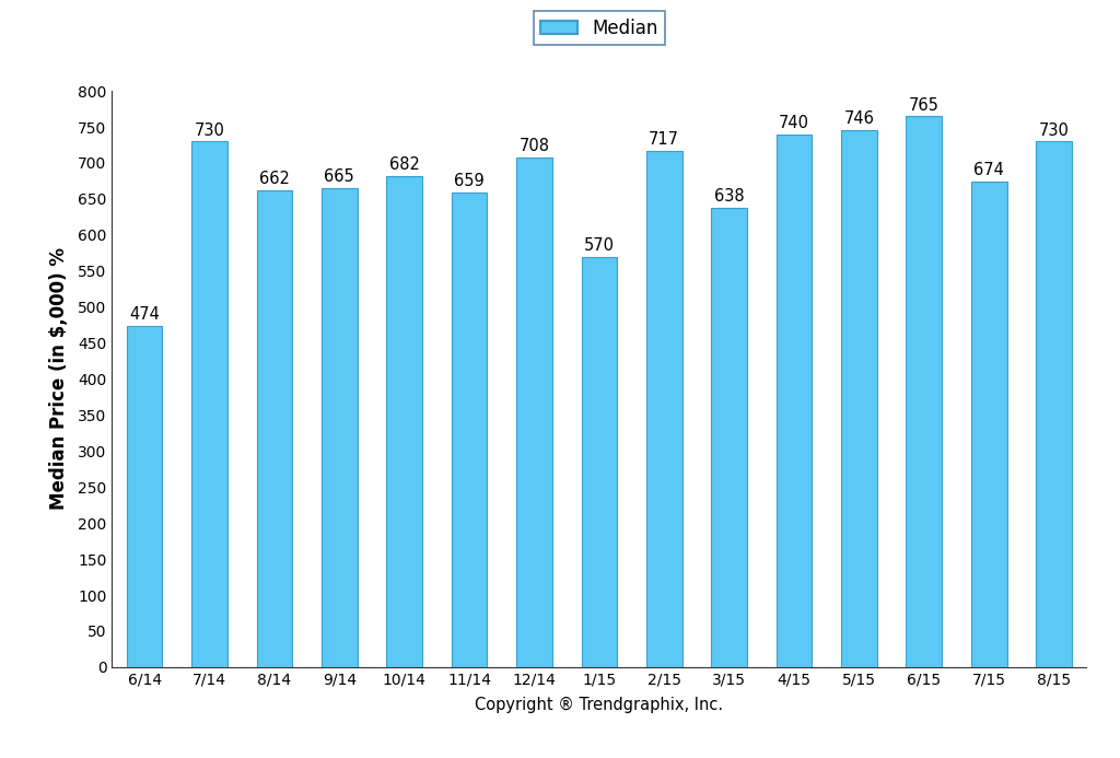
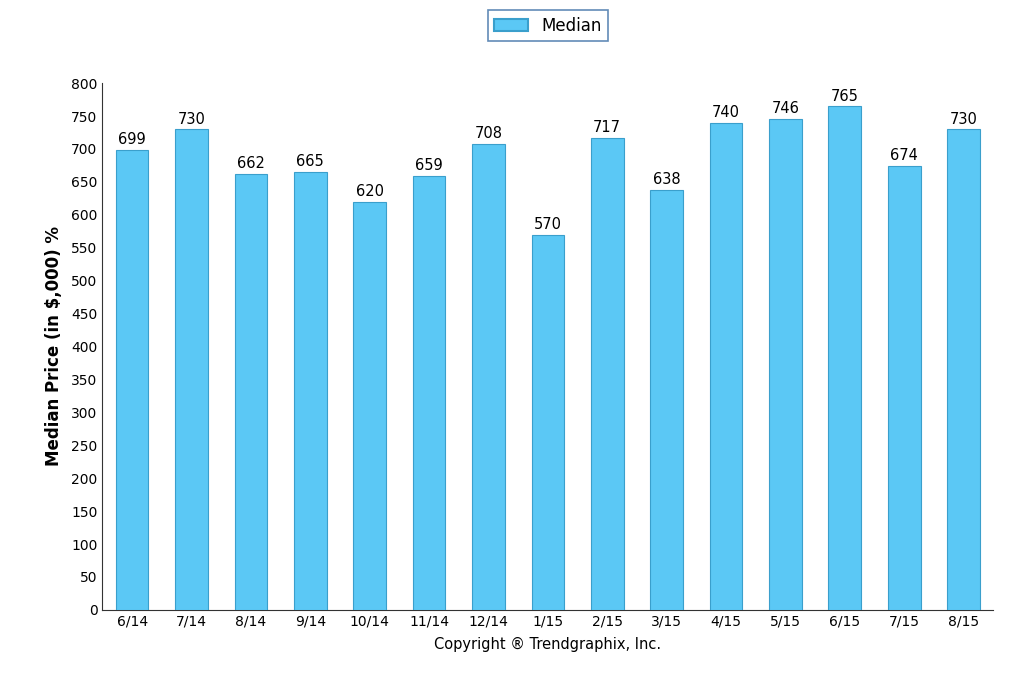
6/14: 474 -> 699
10/14: 682 -> 620
